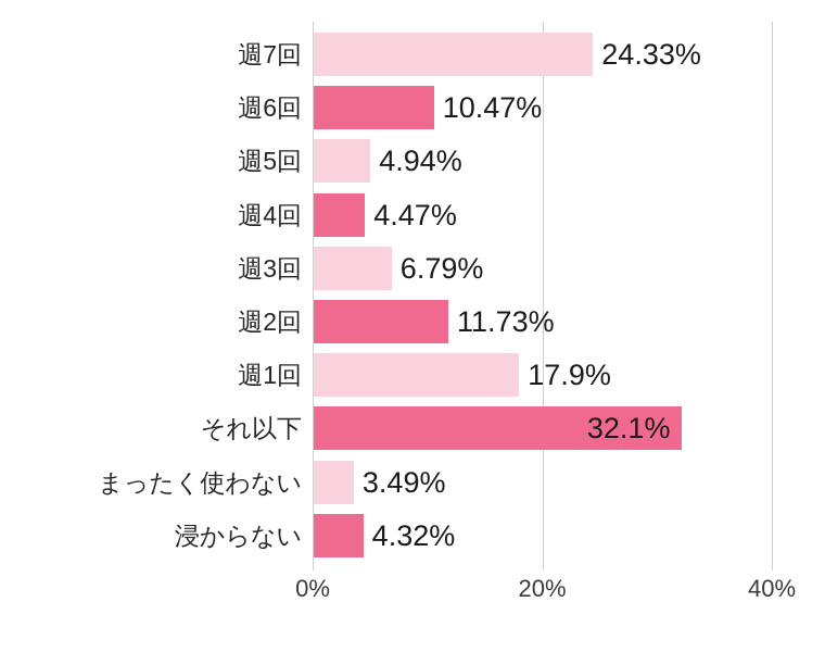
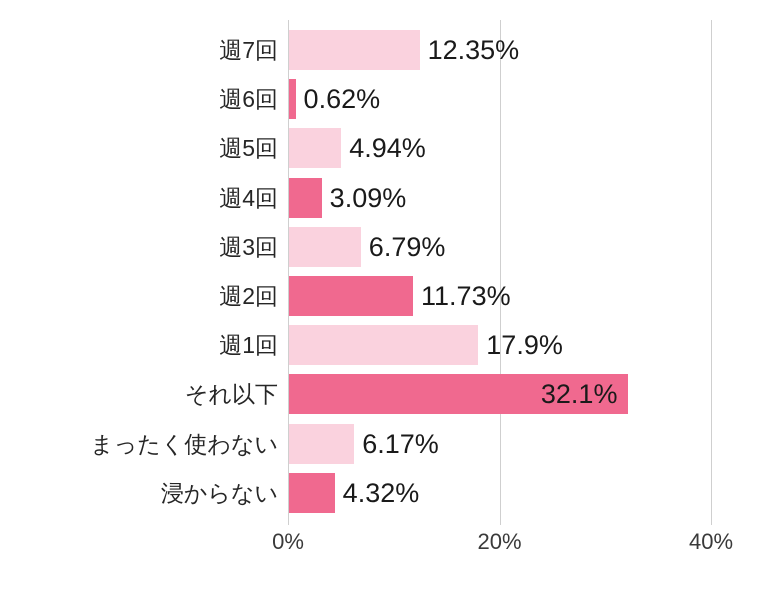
週7回: 24.33% -> 12.35%
週6回: 10.47% -> 0.62%
週4回: 4.47% -> 3.09%
まったく使わない: 3.49% -> 6.17%
